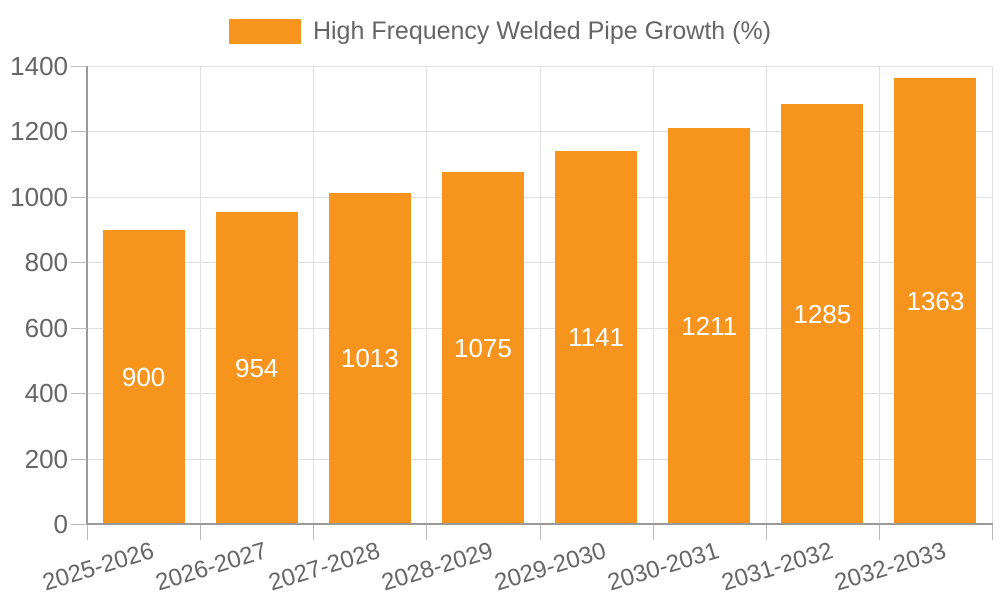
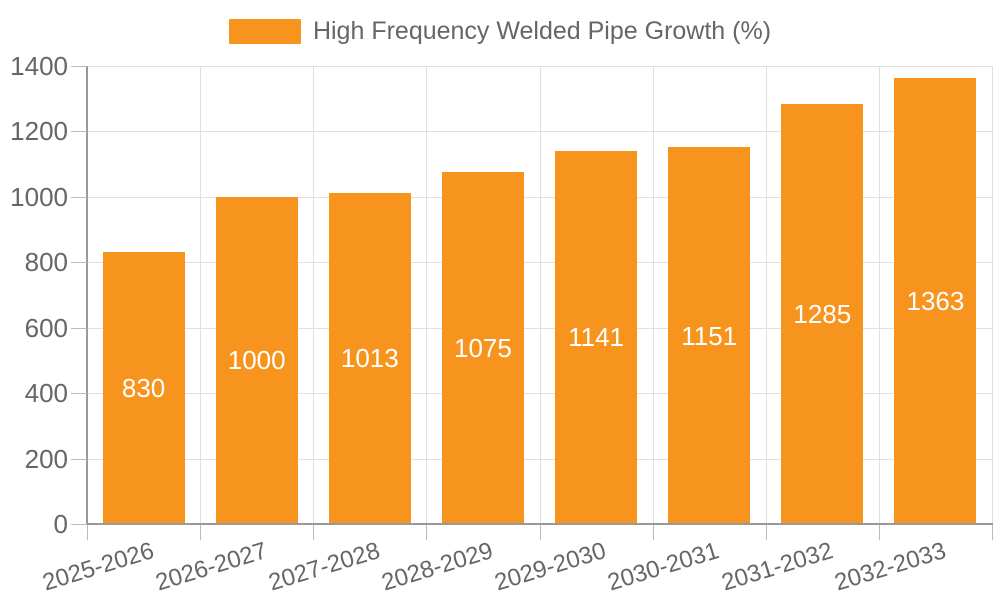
2025-2026: 900 -> 830
2026-2027: 954 -> 1000
2030-2031: 1211 -> 1151
